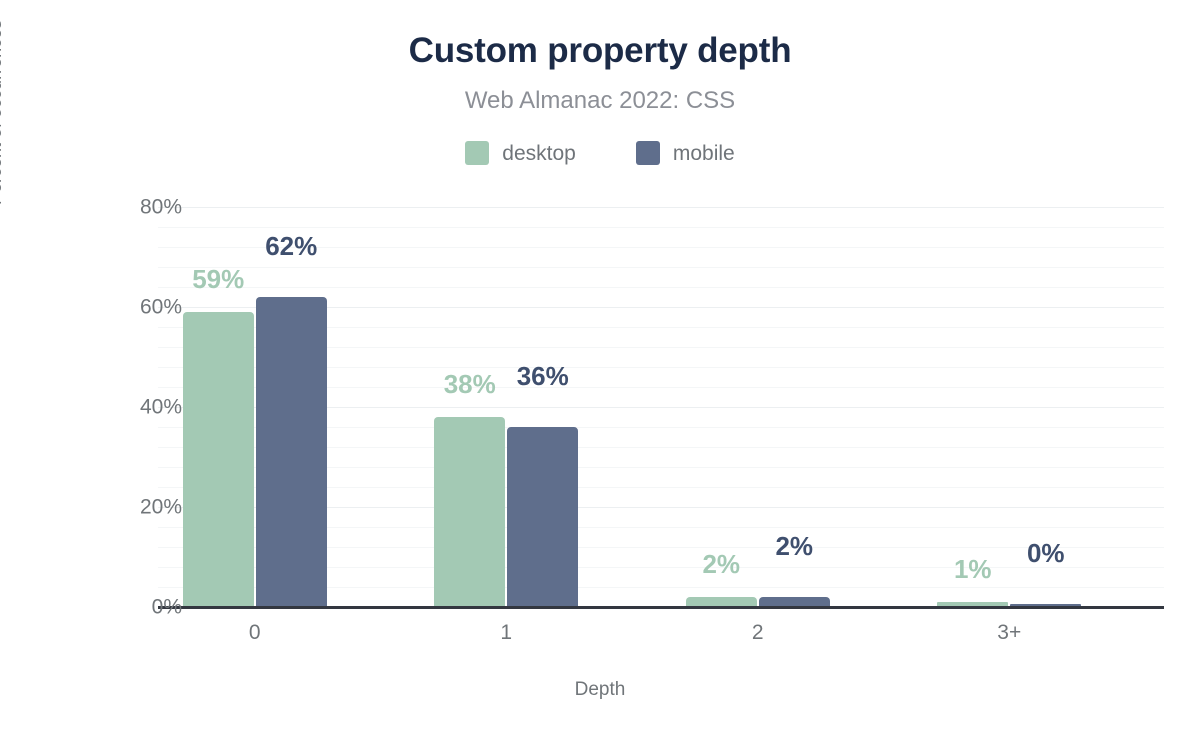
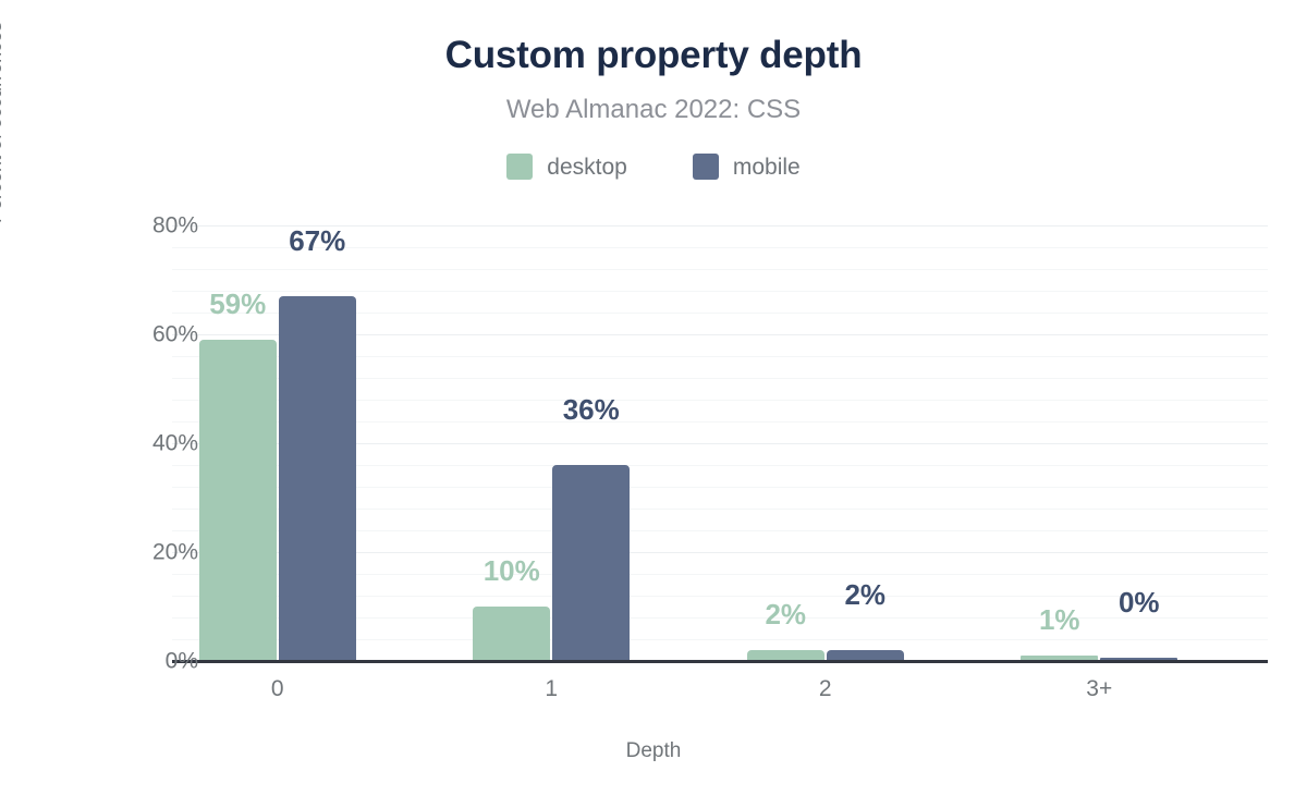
mobile/0: 62% -> 67%
desktop/1: 38% -> 10%
